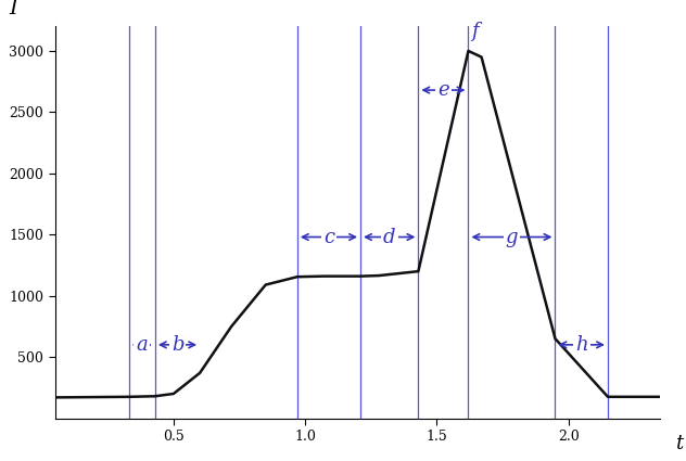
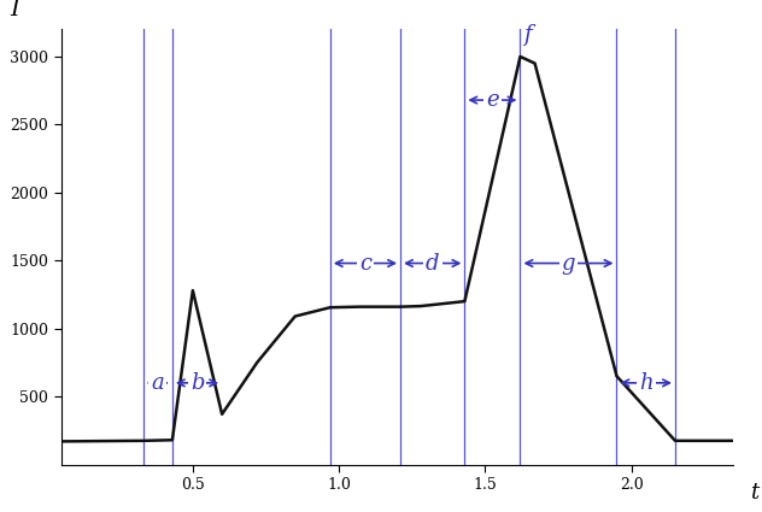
0.5: 200 -> 1280
